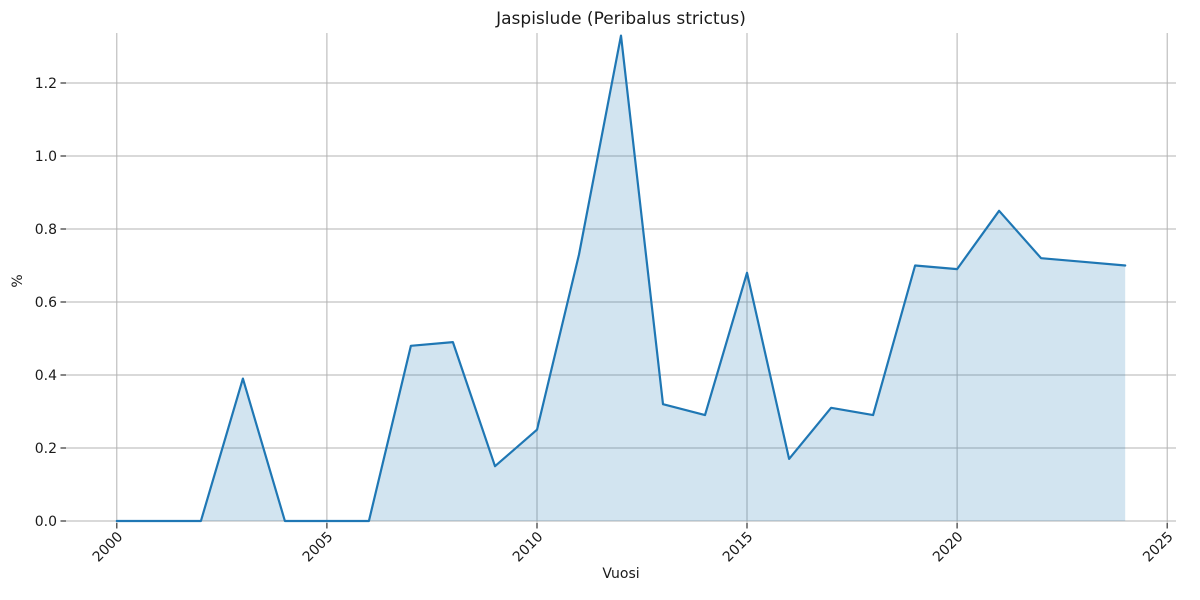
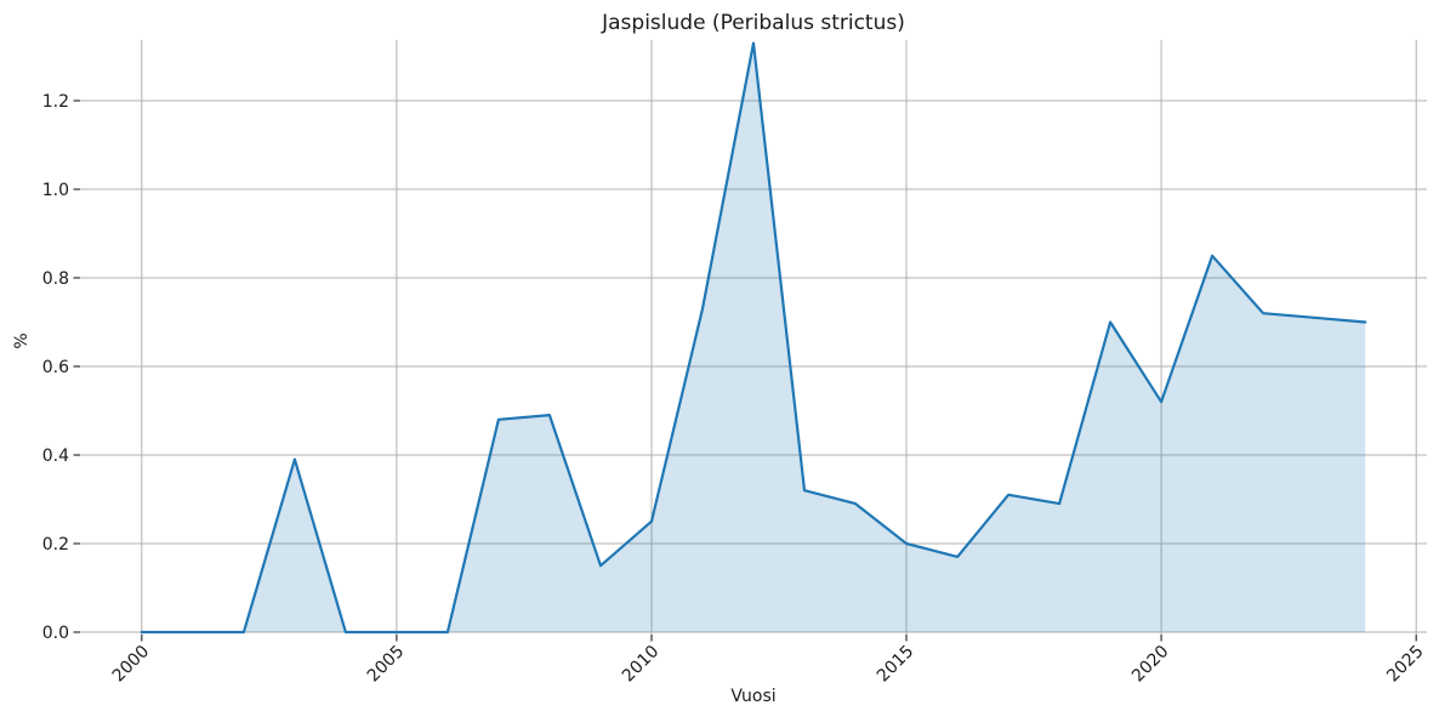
2015: 0.68 -> 0.20
2020: 0.69 -> 0.52
